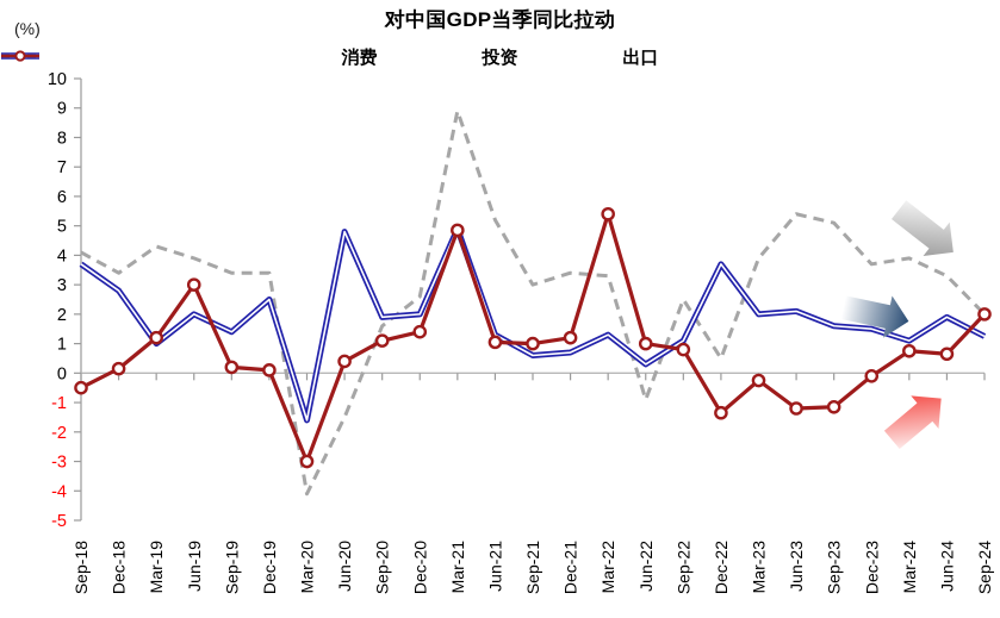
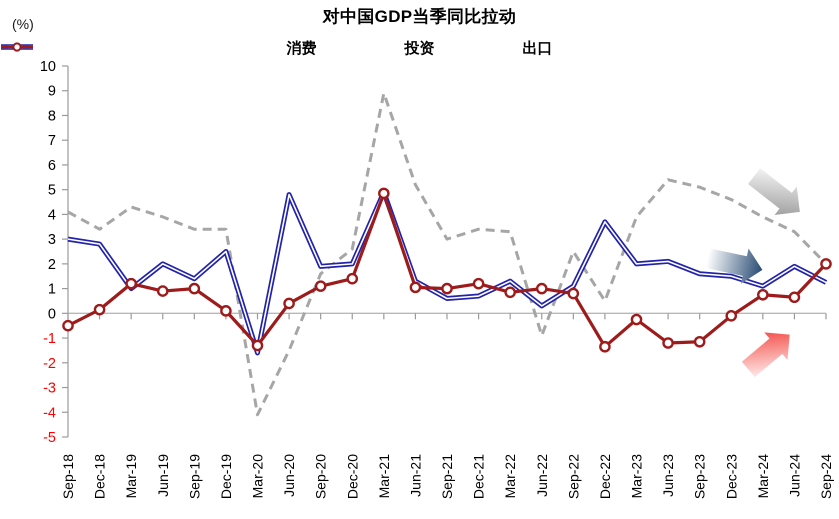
投资/Sep-18: 3.7 -> 3.0
出口/Jun-19: 3.0 -> 0.9
出口/Sep-19: 0.2 -> 1.0
出口/Mar-20: -3.0 -> -1.3
出口/Mar-22: 5.4 -> 0.8
消费/Dec-23: 3.7 -> 4.6
